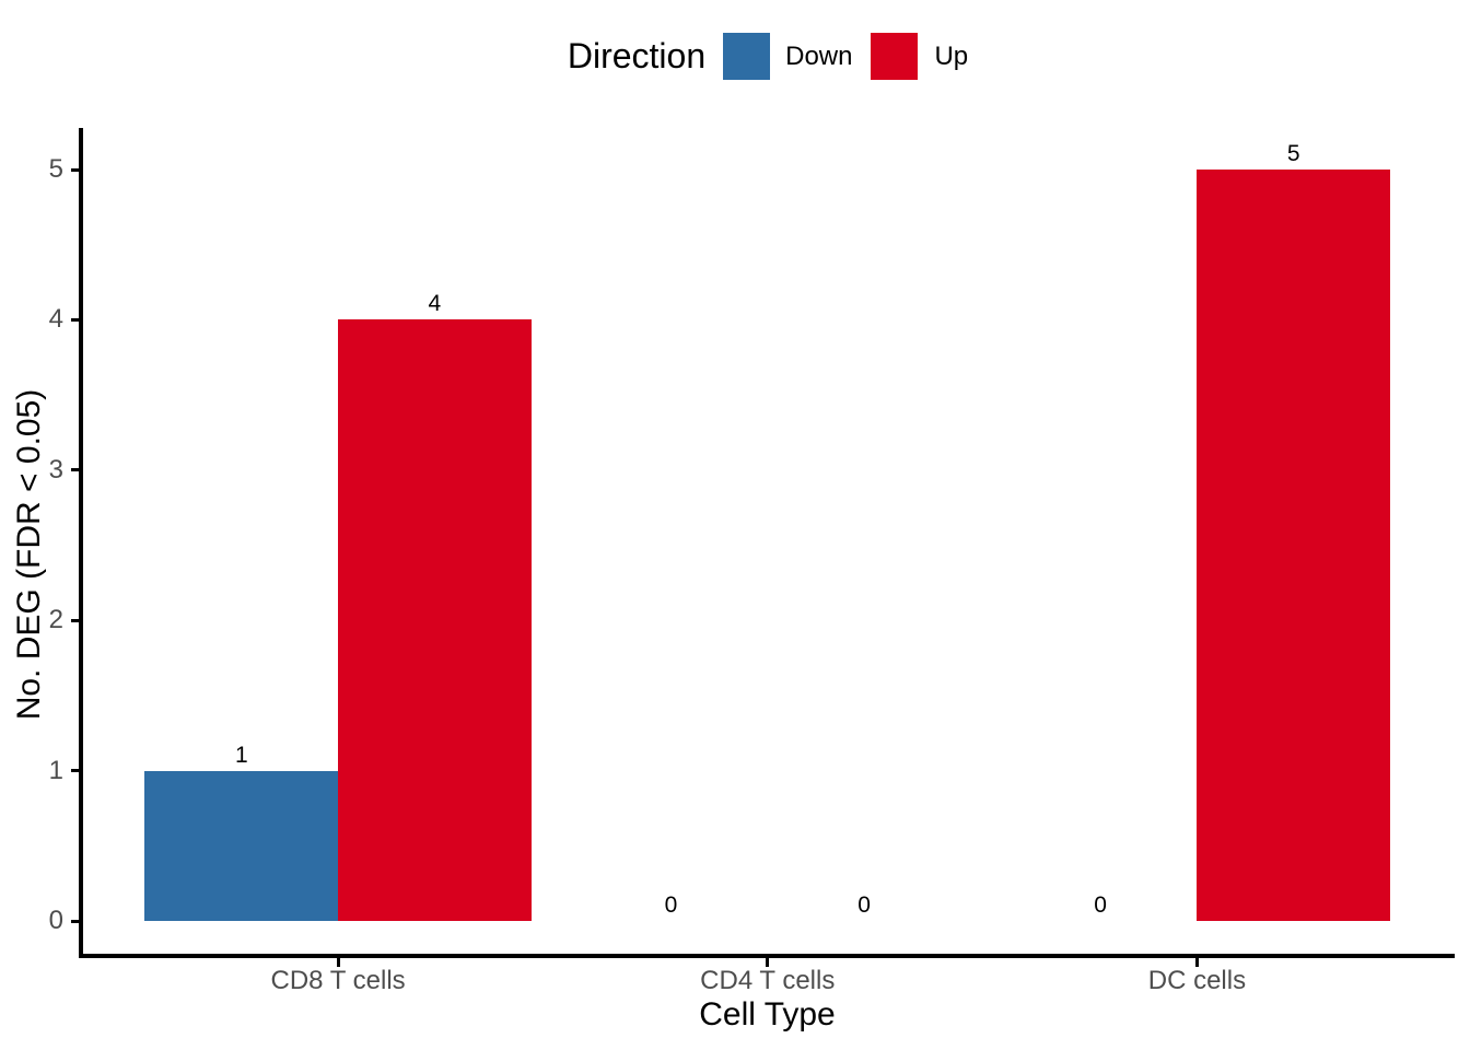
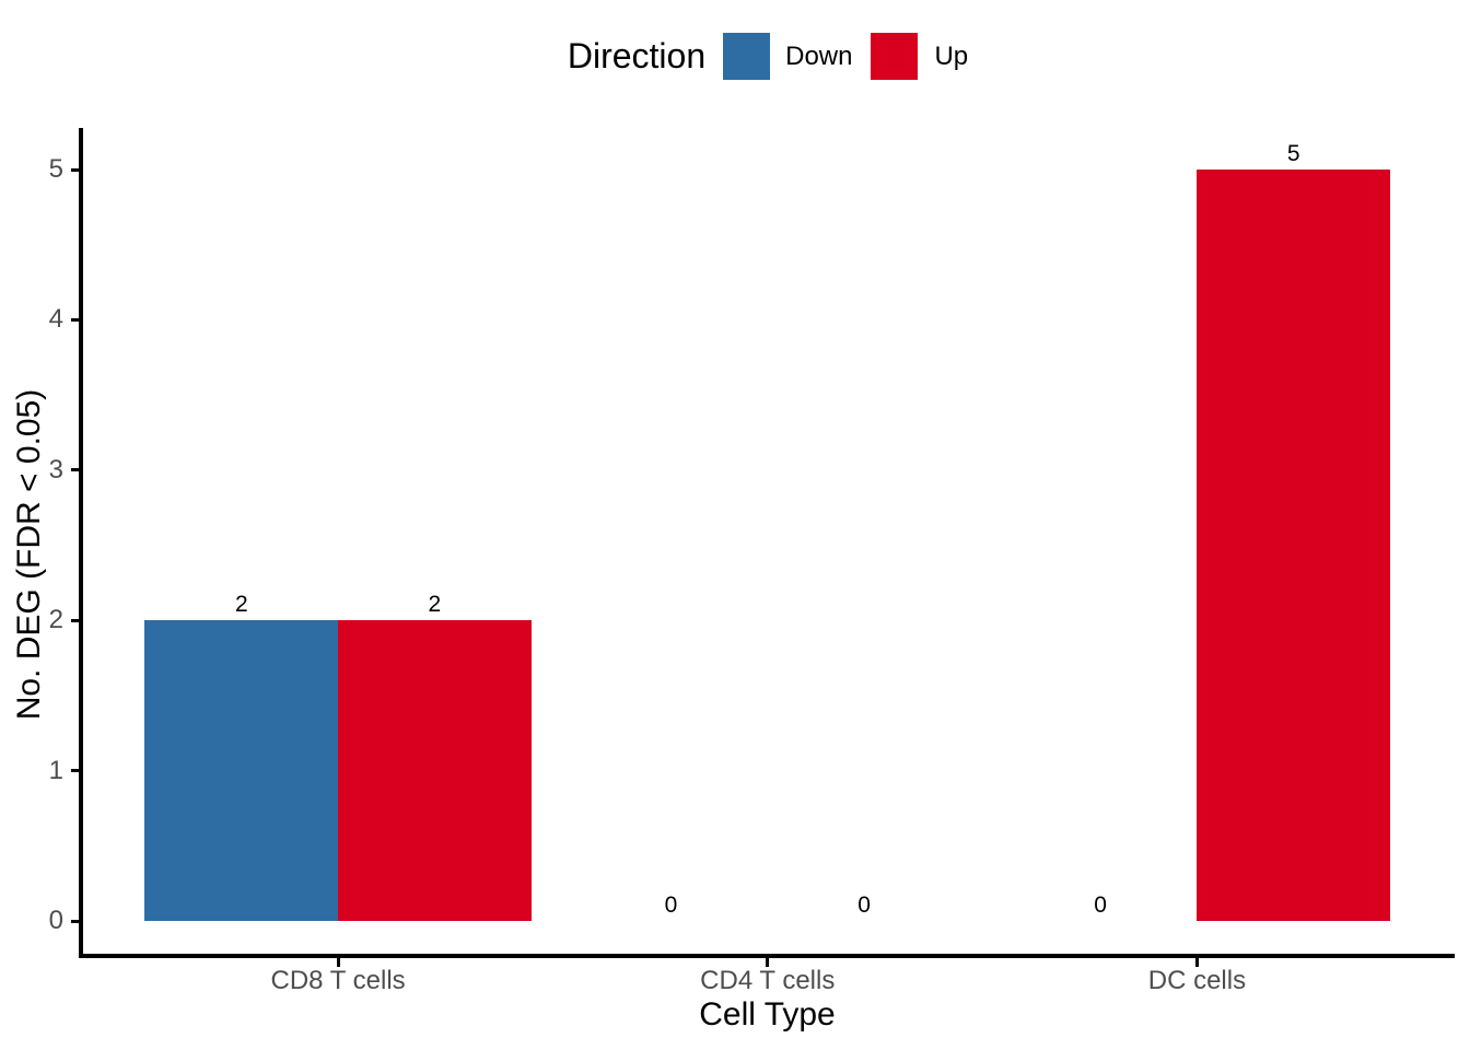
Down/CD8 T cells: 1 -> 2
Up/CD8 T cells: 4 -> 2
